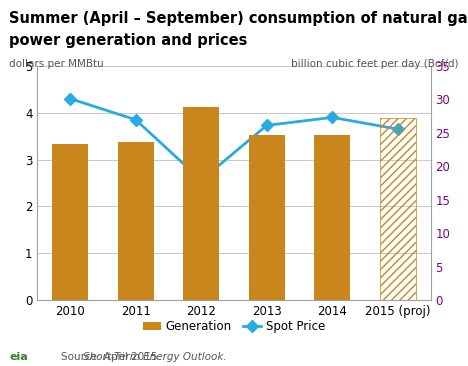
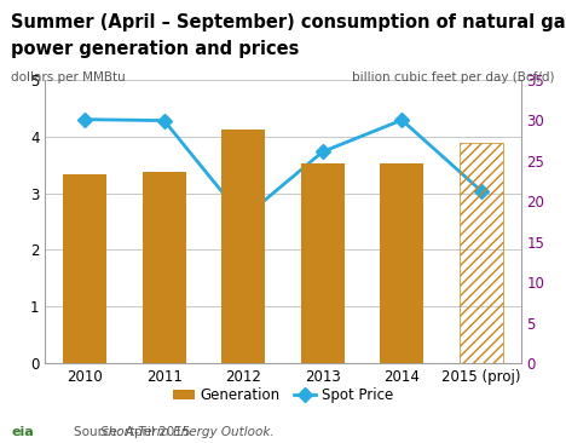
Spot Price/2011: 3.85 -> 4.28
Spot Price/2014: 3.90 -> 4.29
Spot Price/2015 (proj): 3.65 -> 3.04
